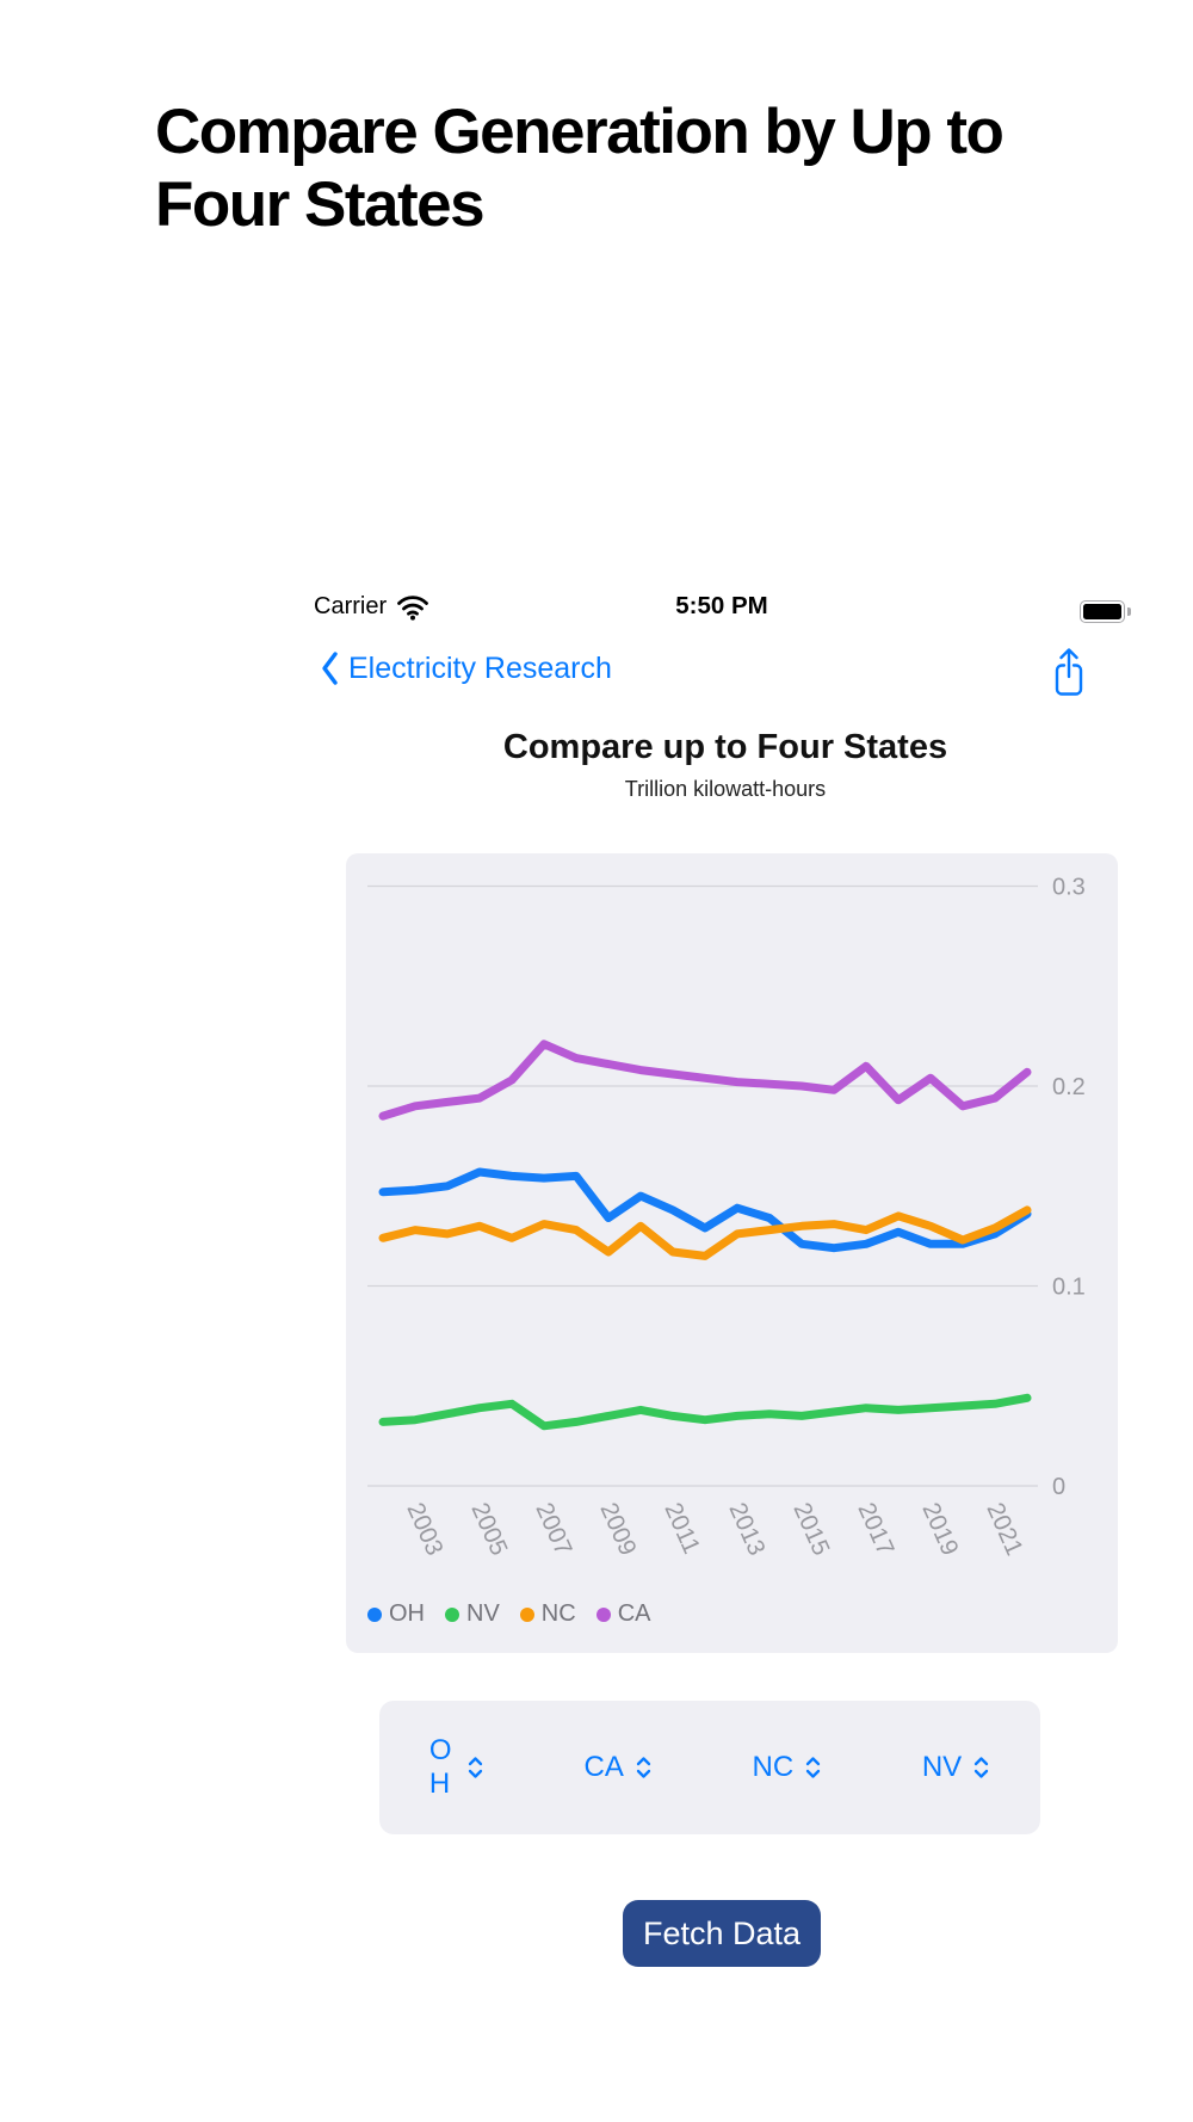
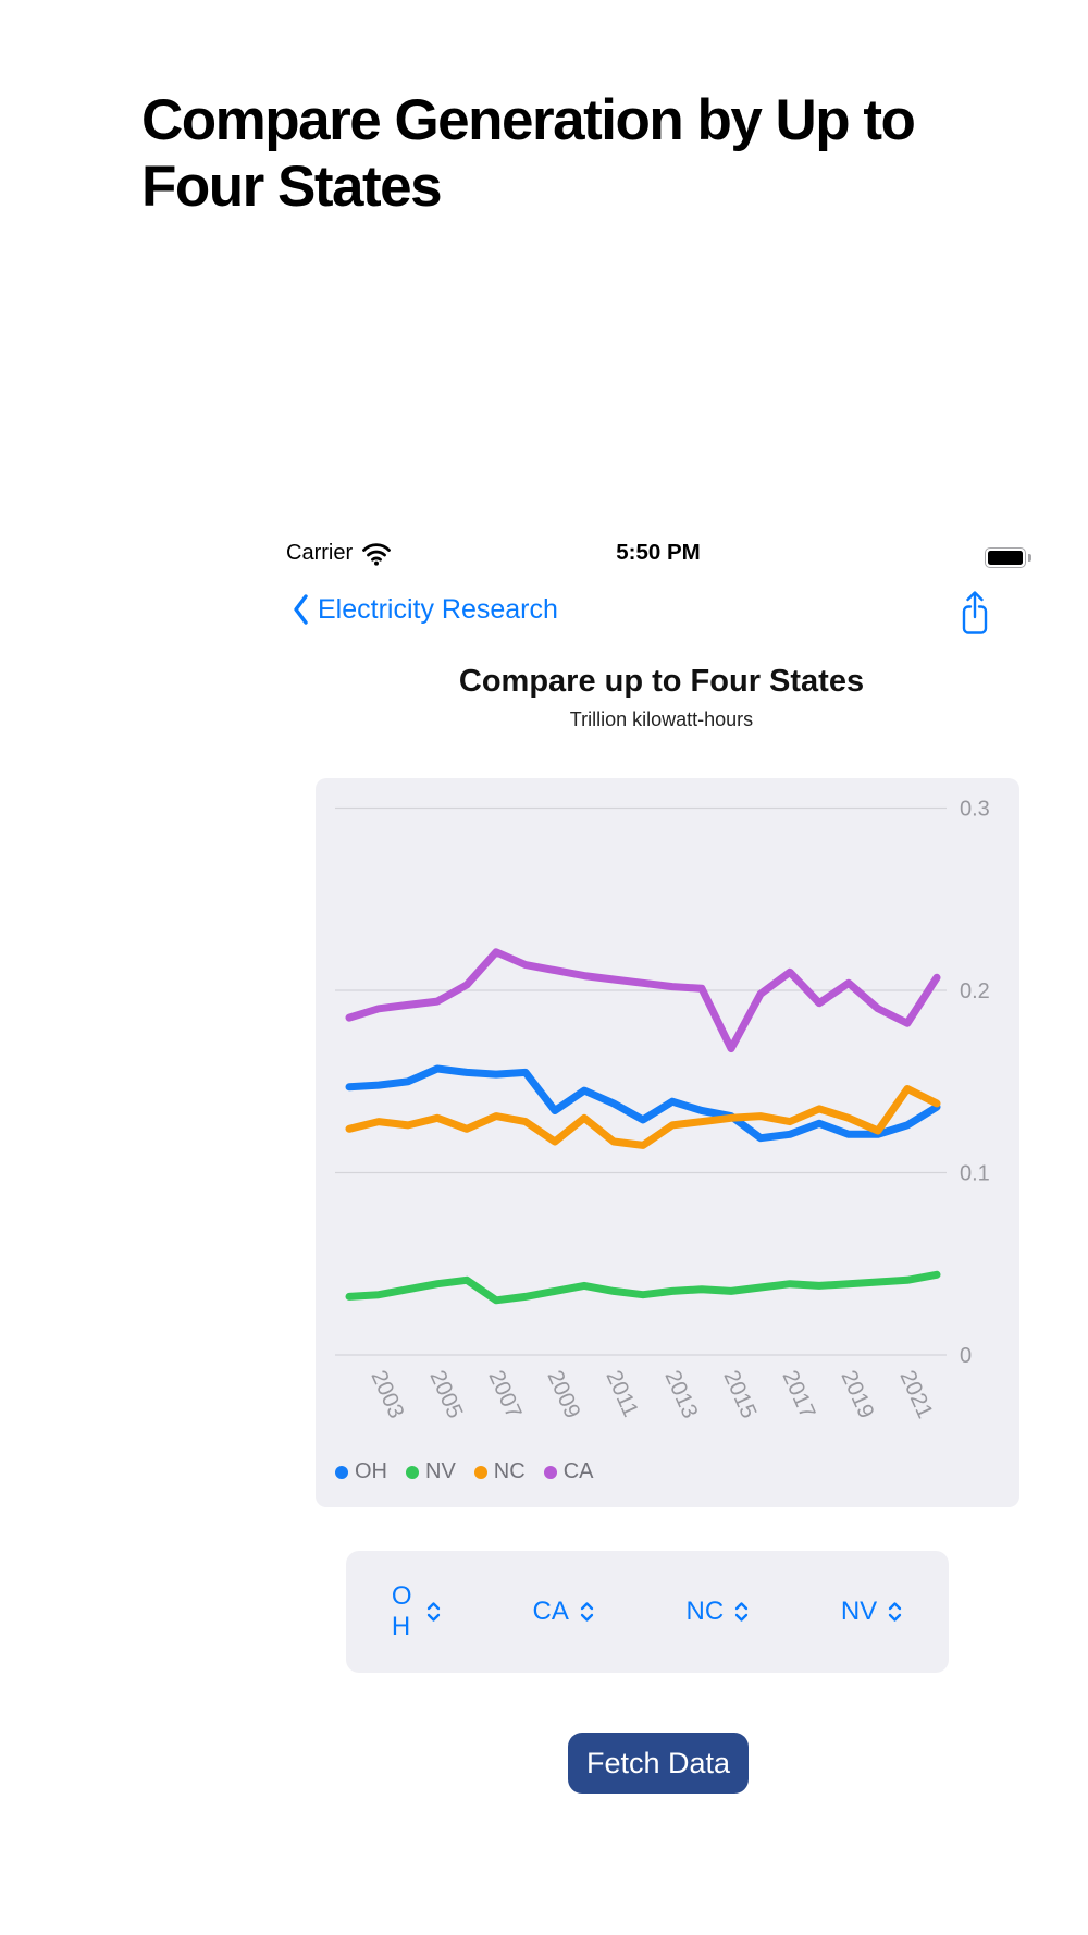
OH/2015: 0.121 -> 0.131
CA/2015: 0.200 -> 0.168
NC/2021: 0.129 -> 0.146
CA/2021: 0.194 -> 0.182
